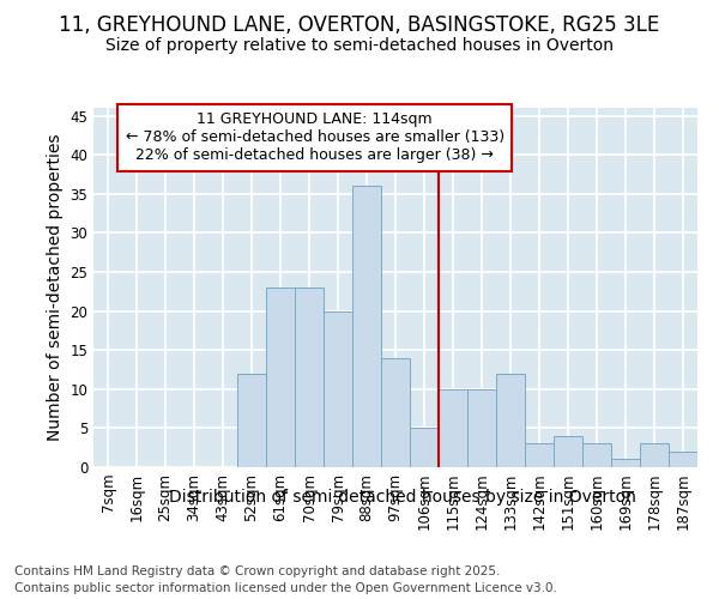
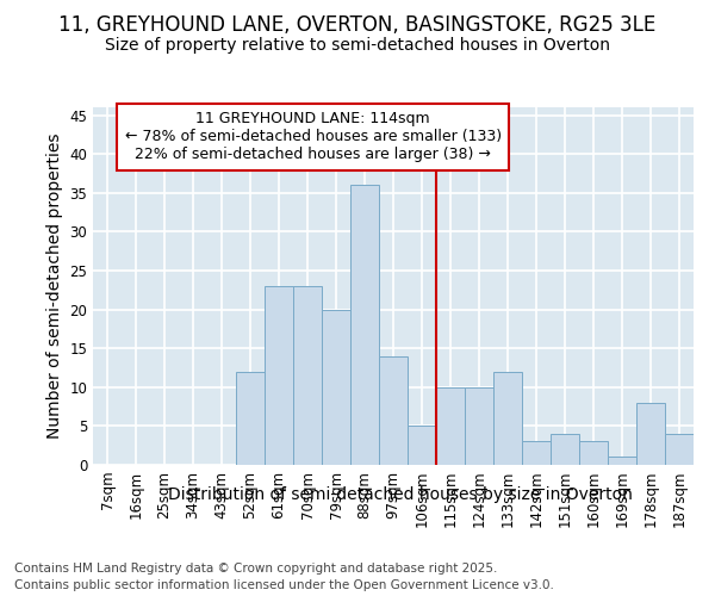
178sqm: 3 -> 8
187sqm: 2 -> 4
